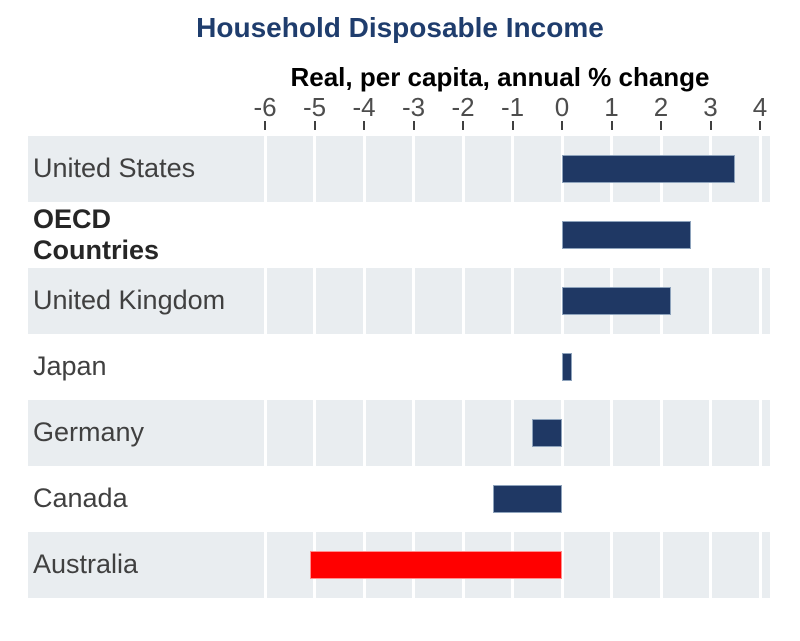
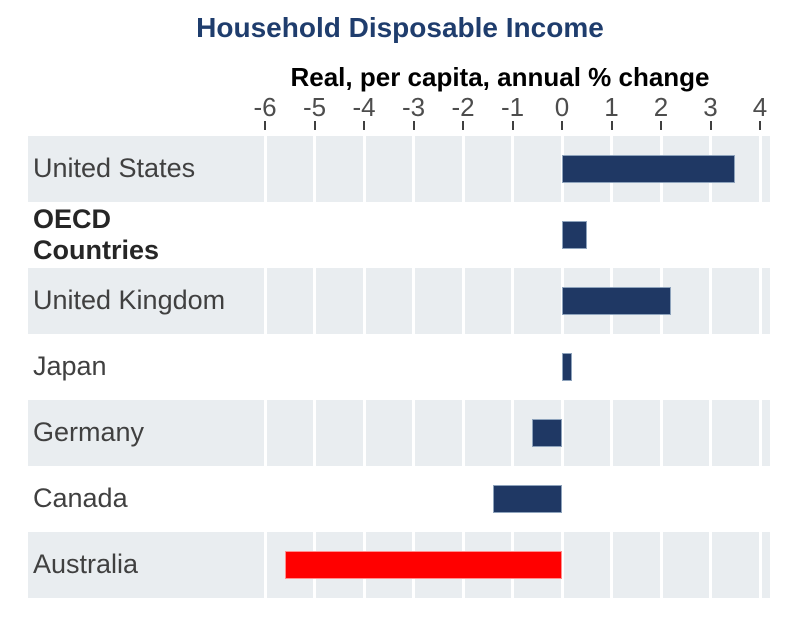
OECD Countries: 2.6 -> 0.5
Australia: -5.1 -> -5.6
